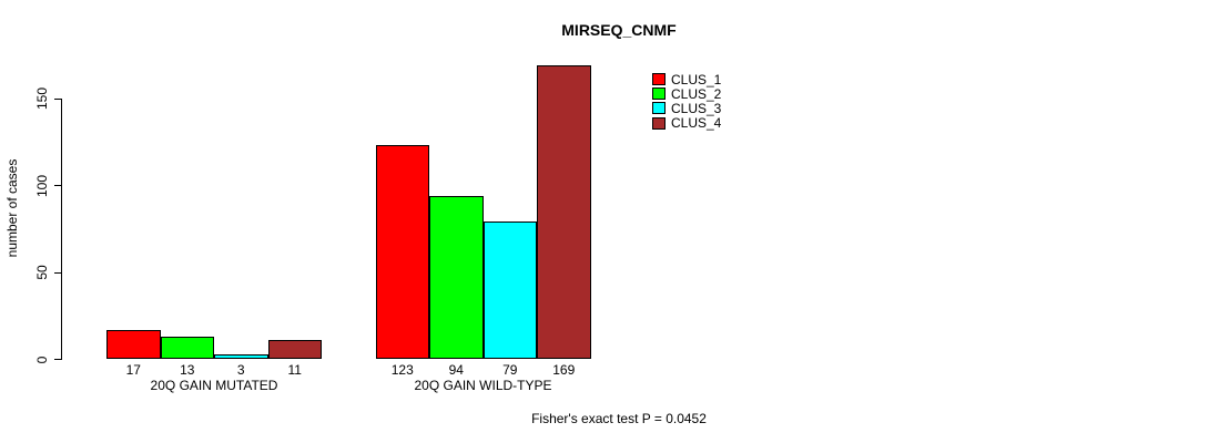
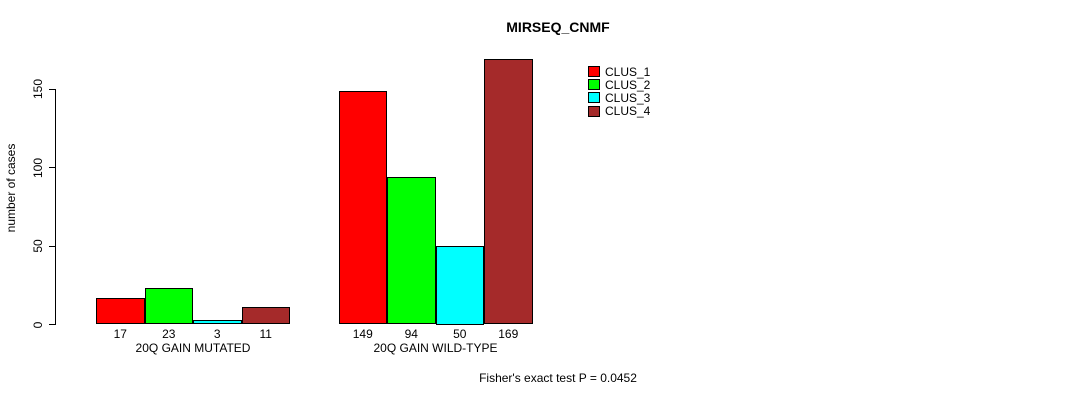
CLUS_2/20Q GAIN MUTATED: 13 -> 23
CLUS_1/20Q GAIN WILD-TYPE: 123 -> 149
CLUS_3/20Q GAIN WILD-TYPE: 79 -> 50
